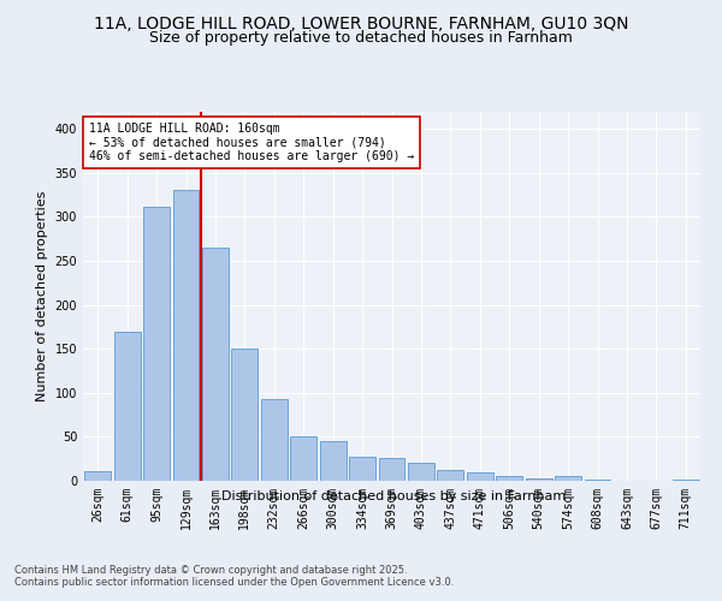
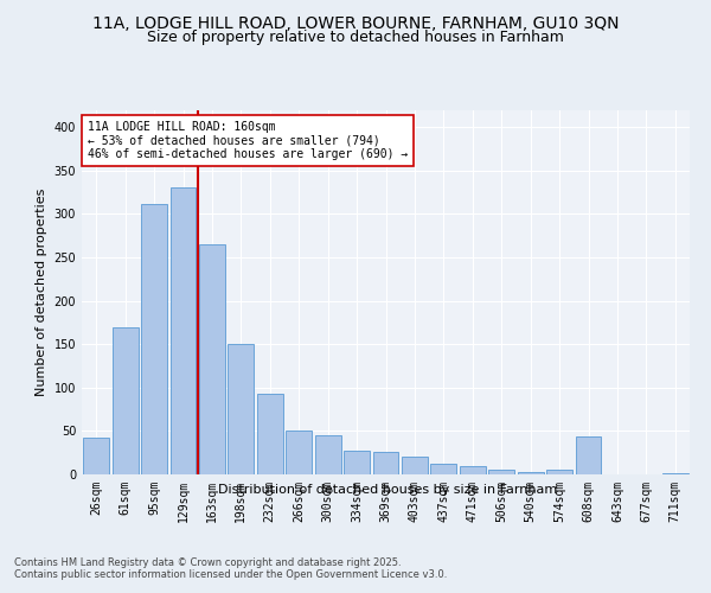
26sqm: 11 -> 42
608sqm: 1 -> 44
